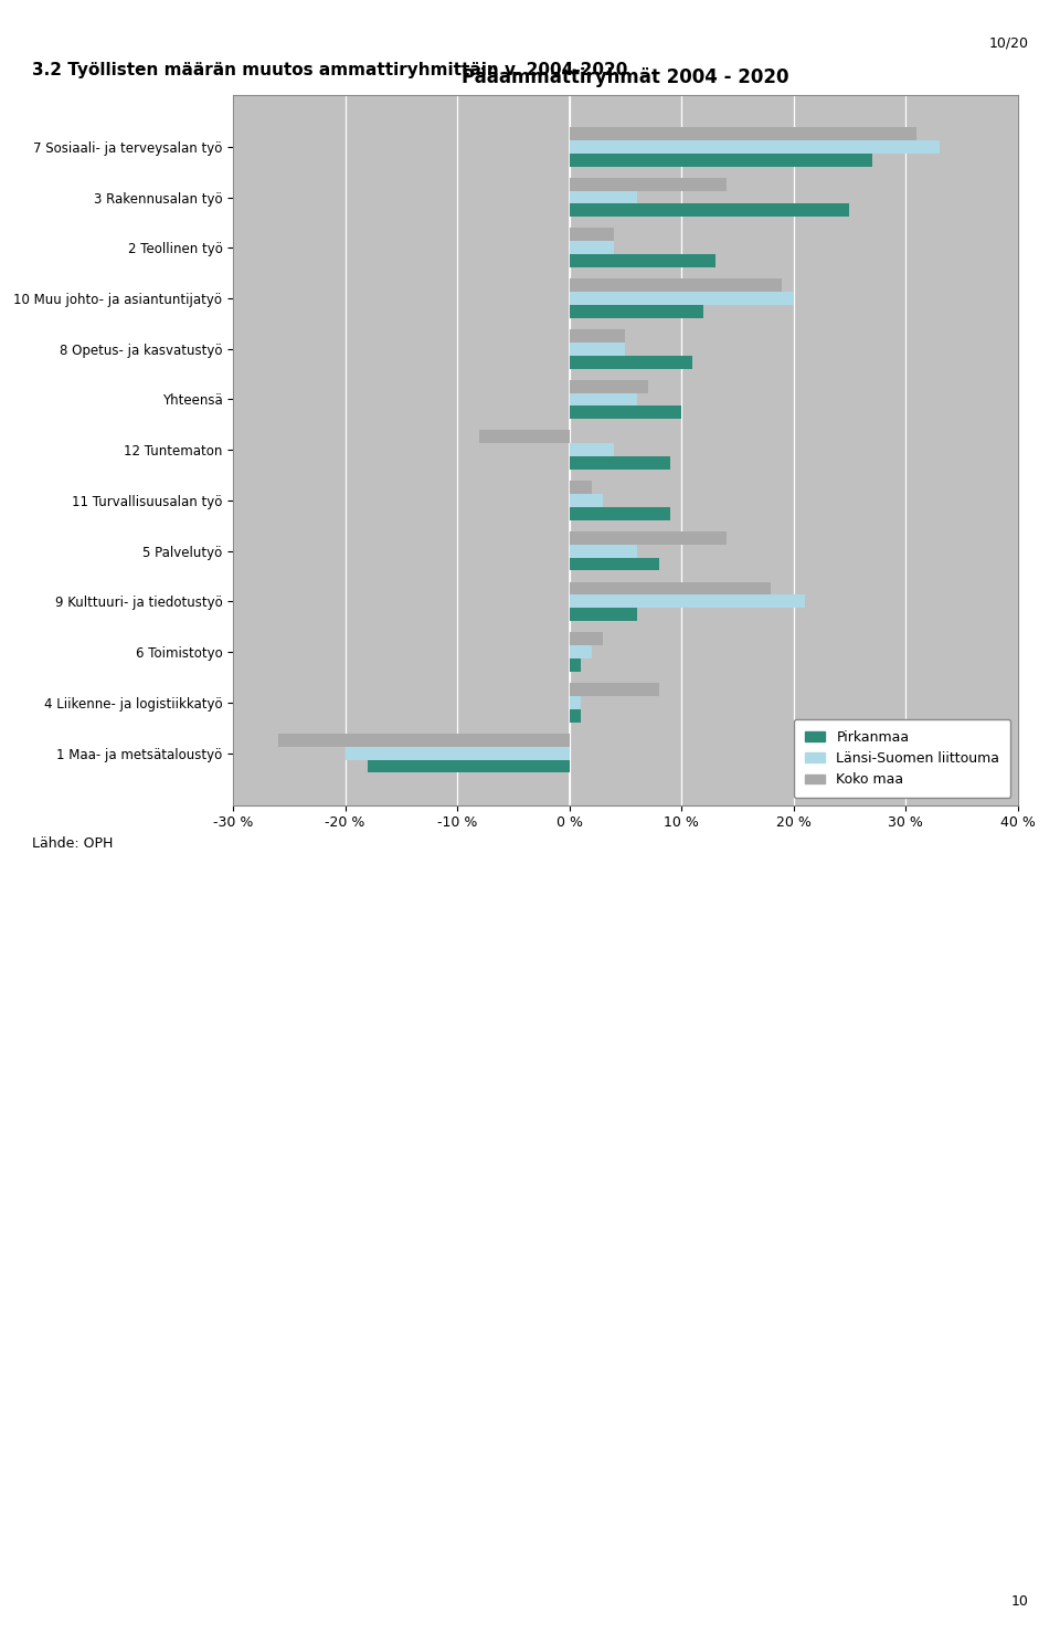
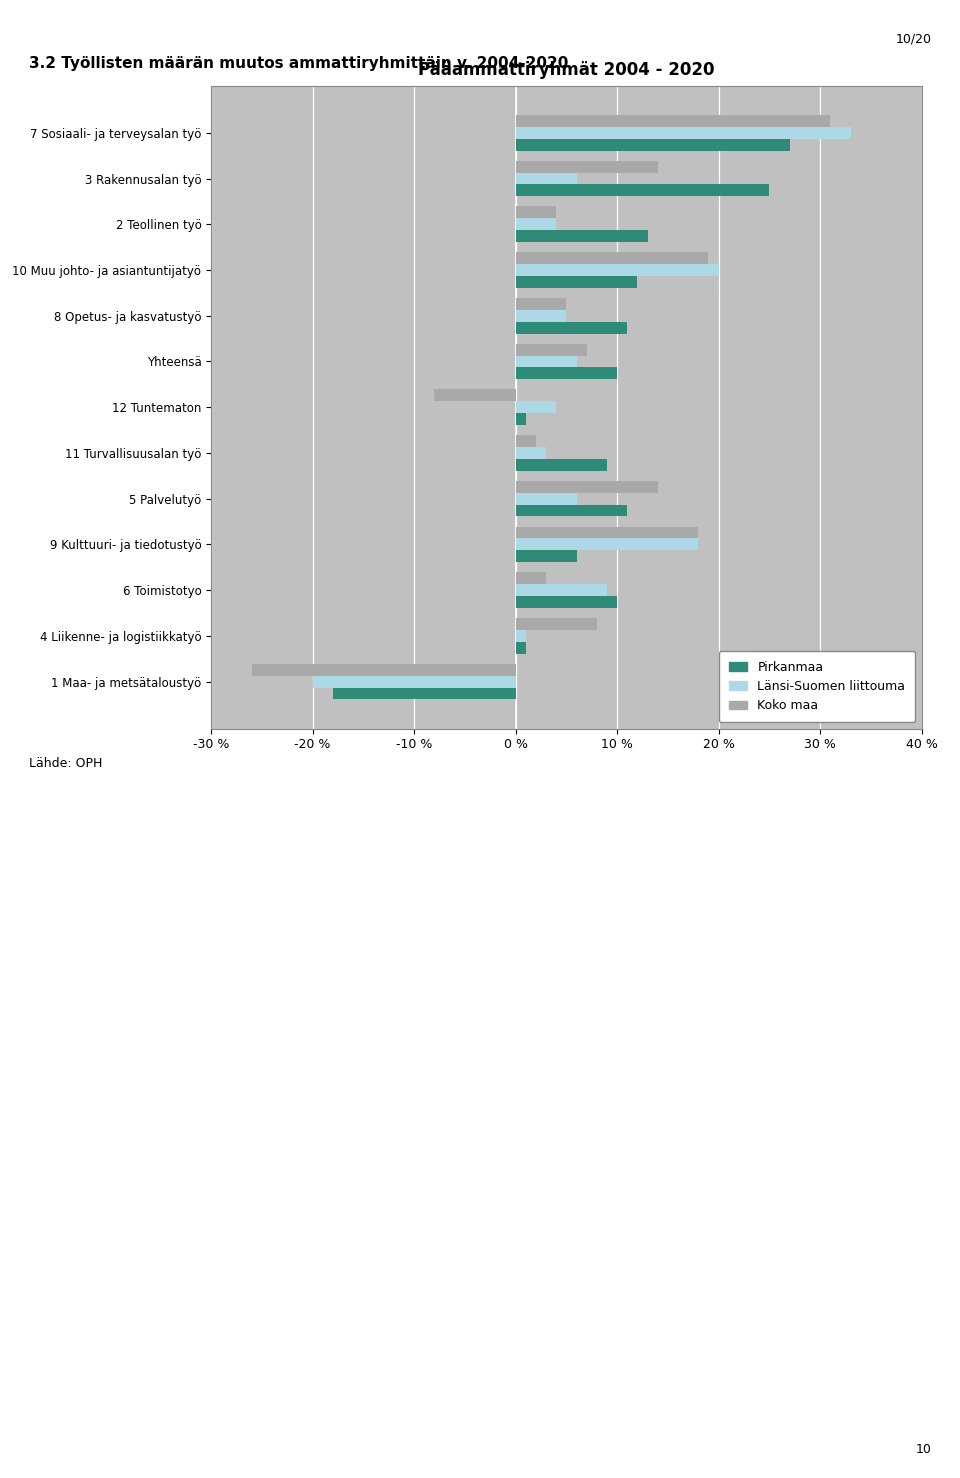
Pirkanmaa/12 Tuntematon: 9 % -> 1 %
Pirkanmaa/5 Palvelutyö: 8 % -> 11 %
Länsi-Suomen liittouma/9 Kulttuuri- ja tiedotustyö: 21 % -> 18 %
Länsi-Suomen liittouma/6 Toimistotyo: 2 % -> 9 %
Pirkanmaa/6 Toimistotyo: 1 % -> 10 %
